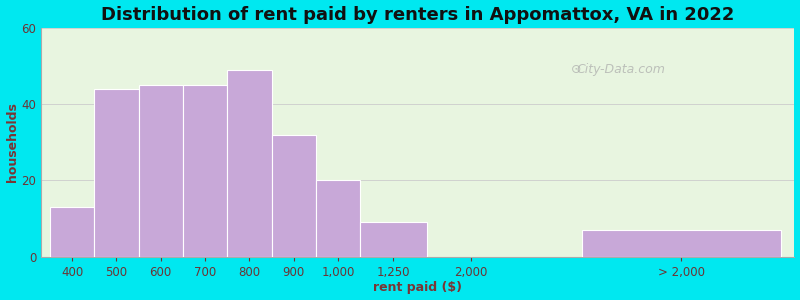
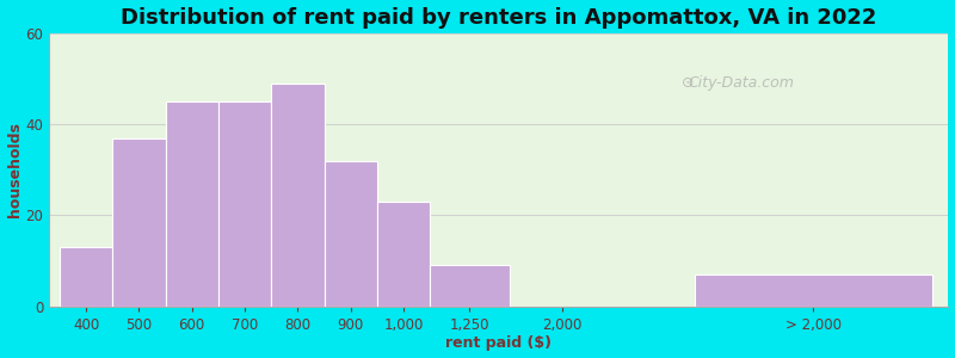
500: 44 -> 37
1,000: 20 -> 23
